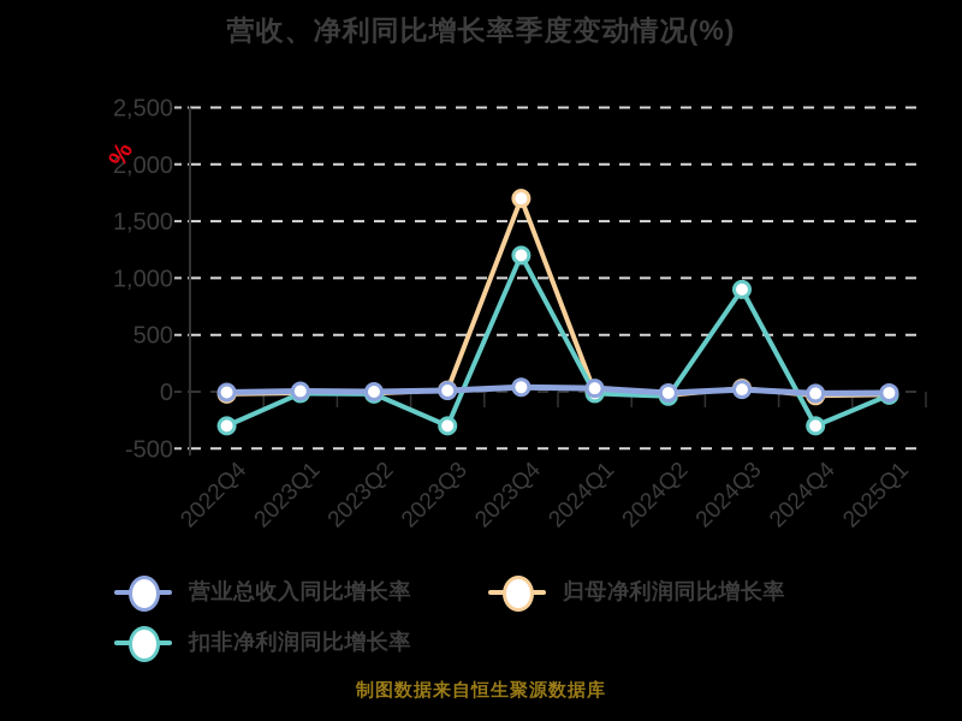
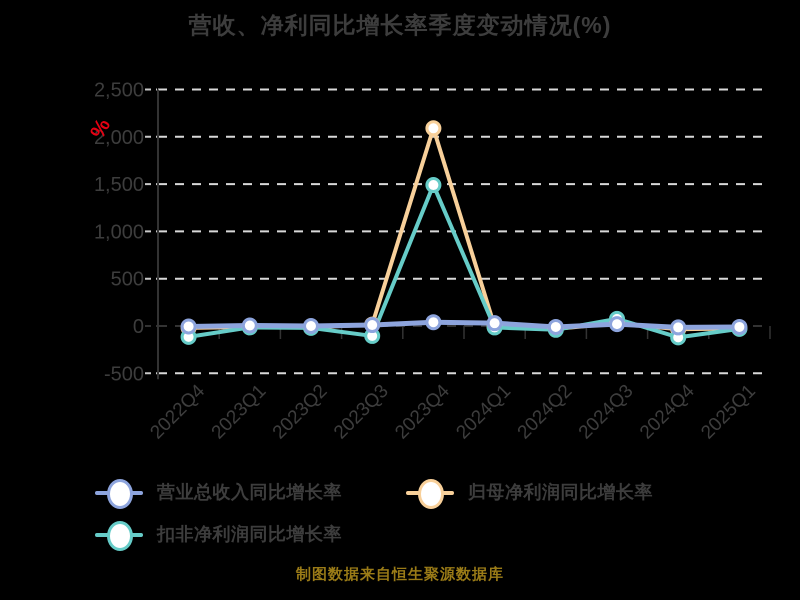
扣非净利润同比增长率/2022Q4: -300 -> -100
扣非净利润同比增长率/2023Q3: -300 -> -100
归母净利润同比增长率/2023Q4: 1700 -> 2100
扣非净利润同比增长率/2023Q4: 1200 -> 1500
扣非净利润同比增长率/2024Q3: 900 -> 100
扣非净利润同比增长率/2024Q4: -300 -> -100
